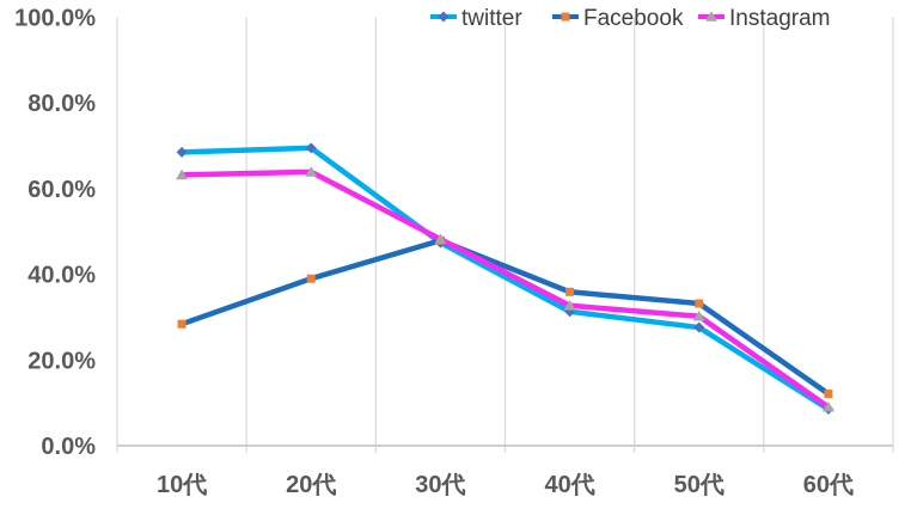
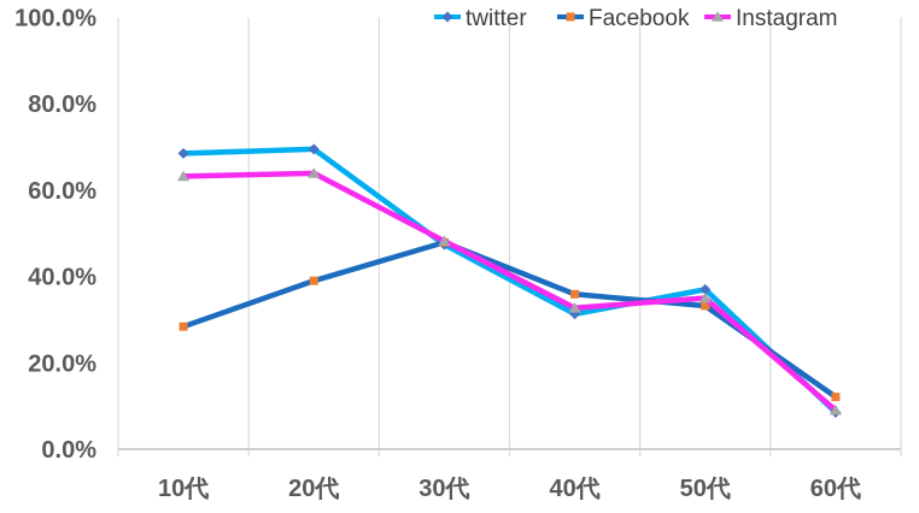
twitter/50代: 28% -> 37%
Instagram/50代: 30% -> 35%
